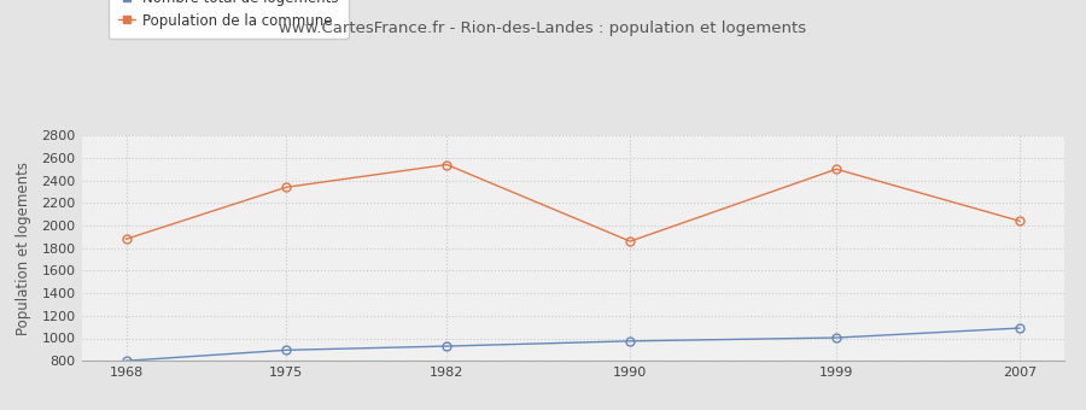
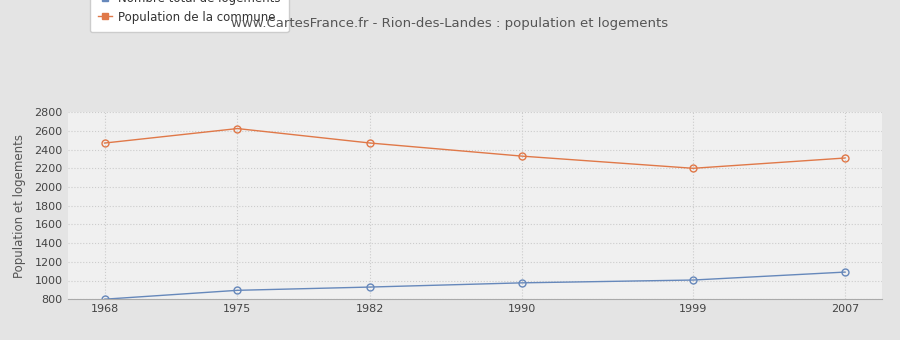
Population de la commune/1968: 1880 -> 2470
Population de la commune/1975: 2340 -> 2620
Population de la commune/1982: 2540 -> 2470
Population de la commune/1990: 1860 -> 2330
Population de la commune/1999: 2500 -> 2200
Population de la commune/2007: 2040 -> 2310
